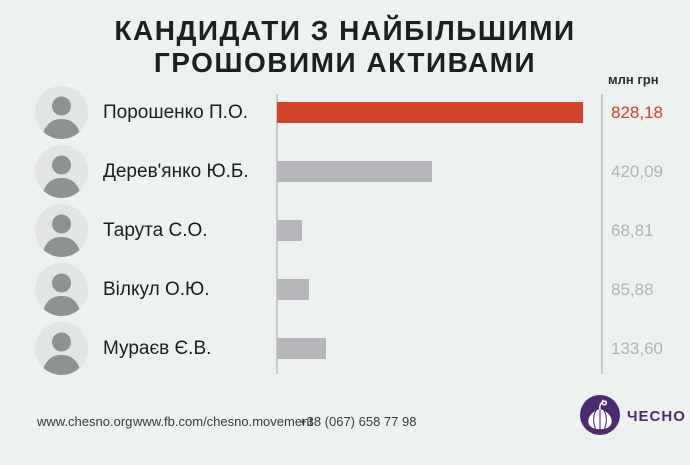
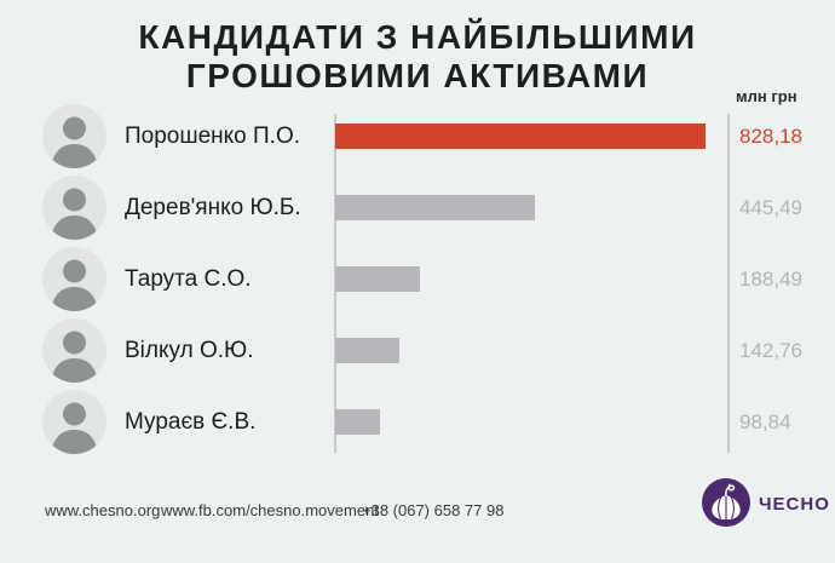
Дерев'янко Ю.Б.: 420,09 -> 445,49
Тарута С.О.: 68,81 -> 188,49
Вілкул О.Ю.: 85,88 -> 142,76
Мураєв Є.В.: 133,60 -> 98,84
